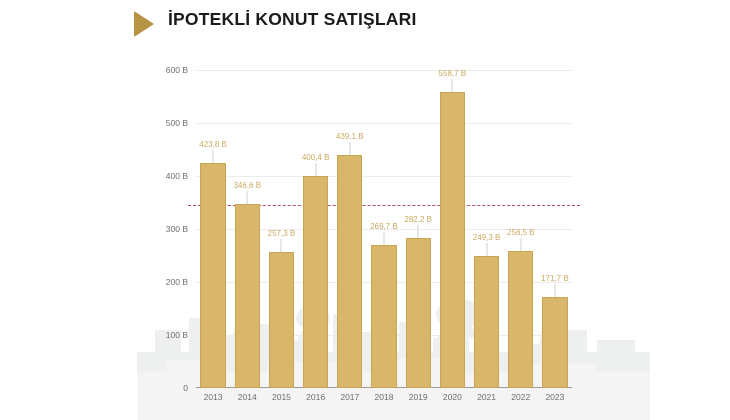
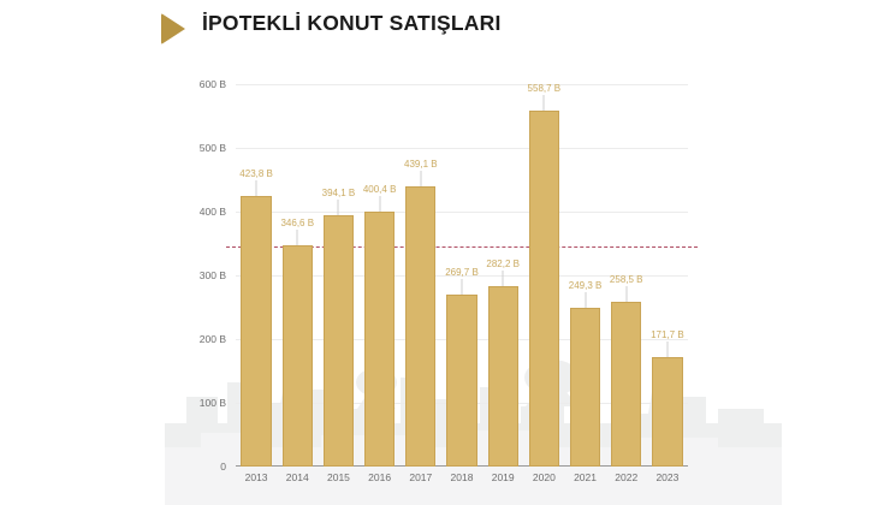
2015: 257,3 -> 394,1
